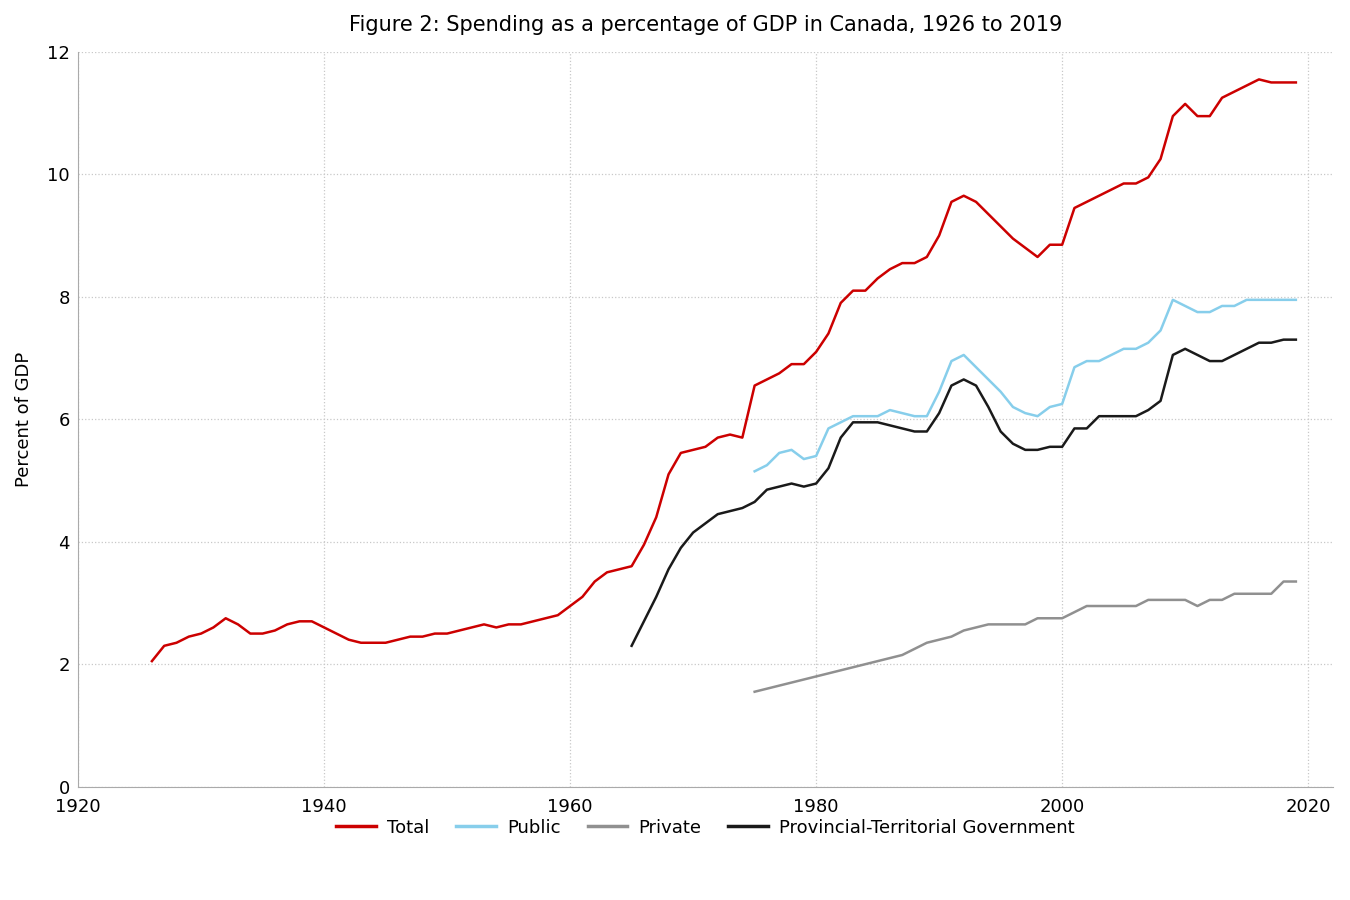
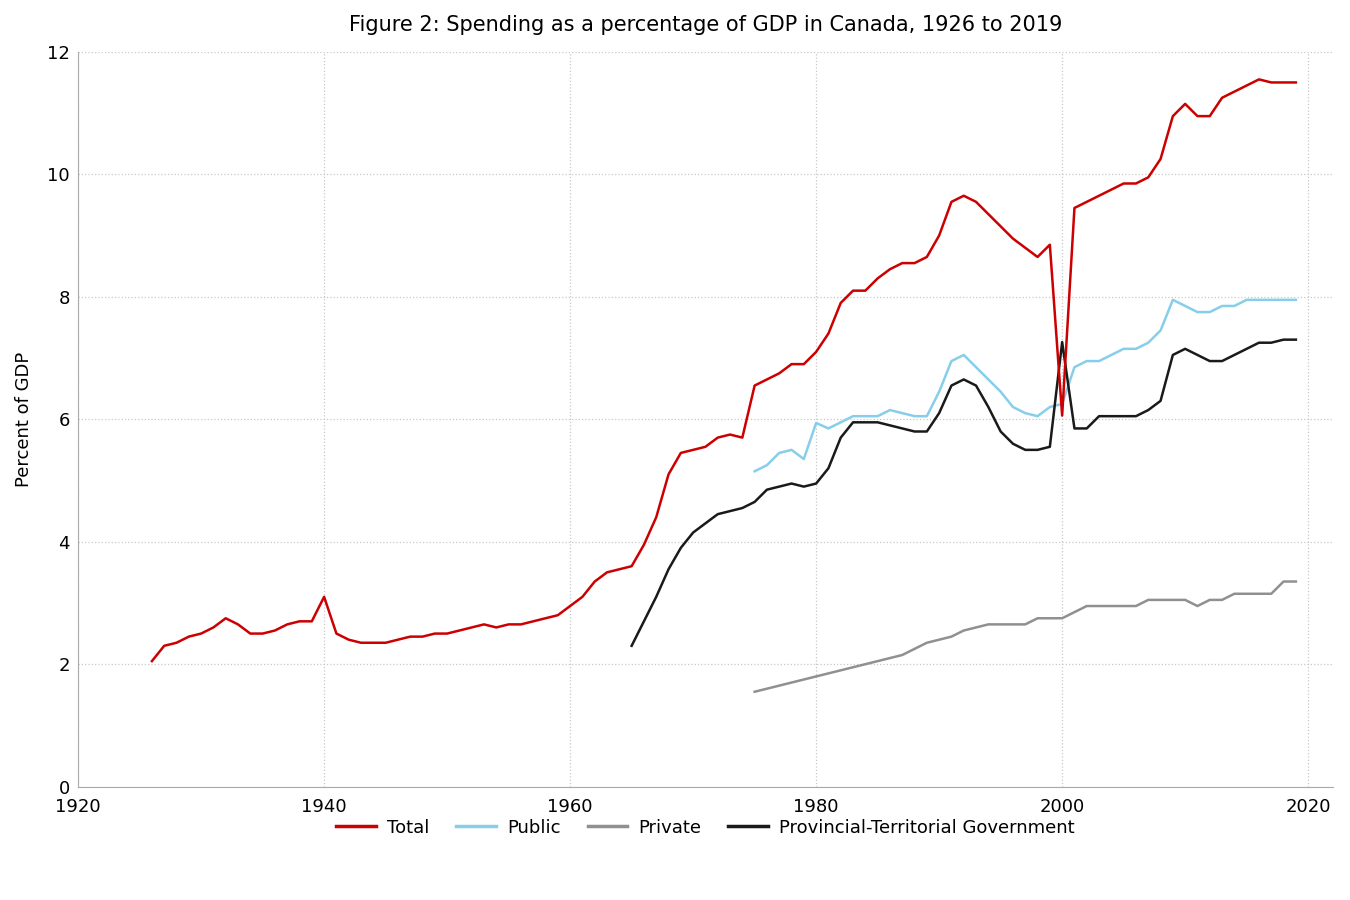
Total/1940: 2.60 -> 3.10
Public/1980: 5.40 -> 5.94
Total/2000: 8.85 -> 6.06
Provincial-Territorial Government/2000: 5.55 -> 7.26
